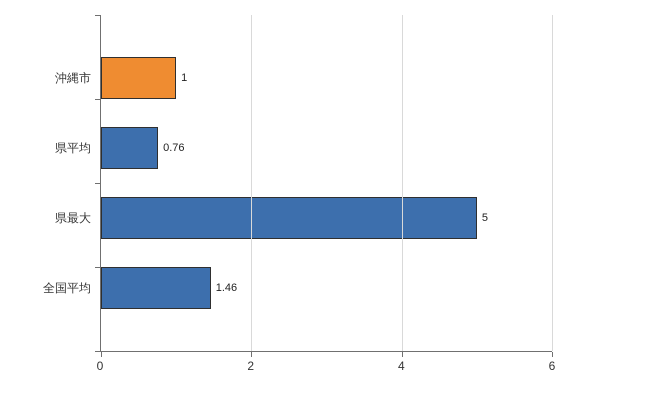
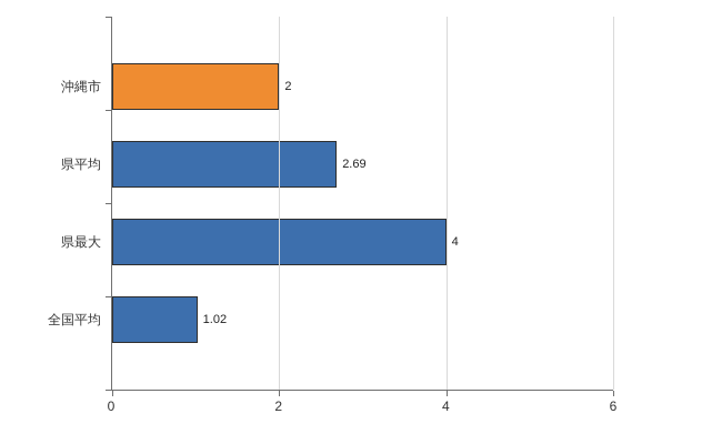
沖縄市: 1 -> 2
県平均: 0.76 -> 2.69
県最大: 5 -> 4
全国平均: 1.46 -> 1.02
